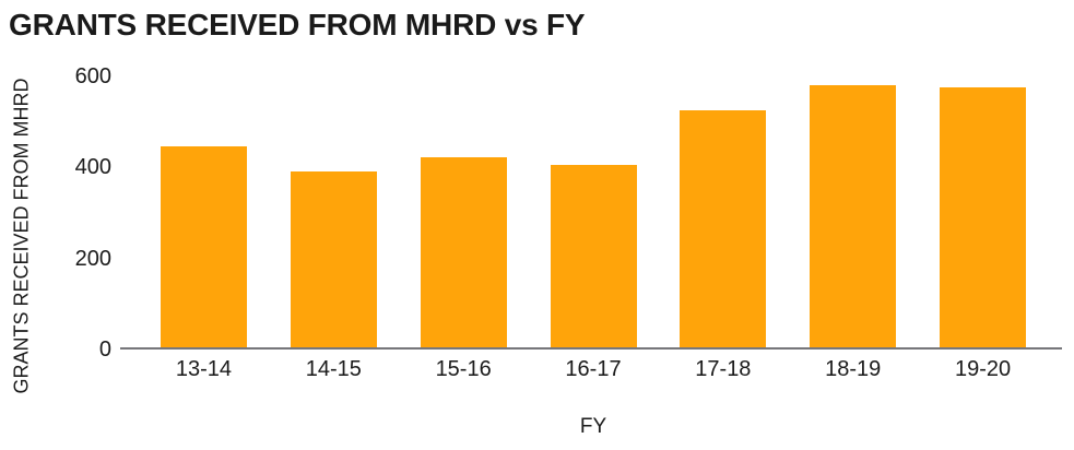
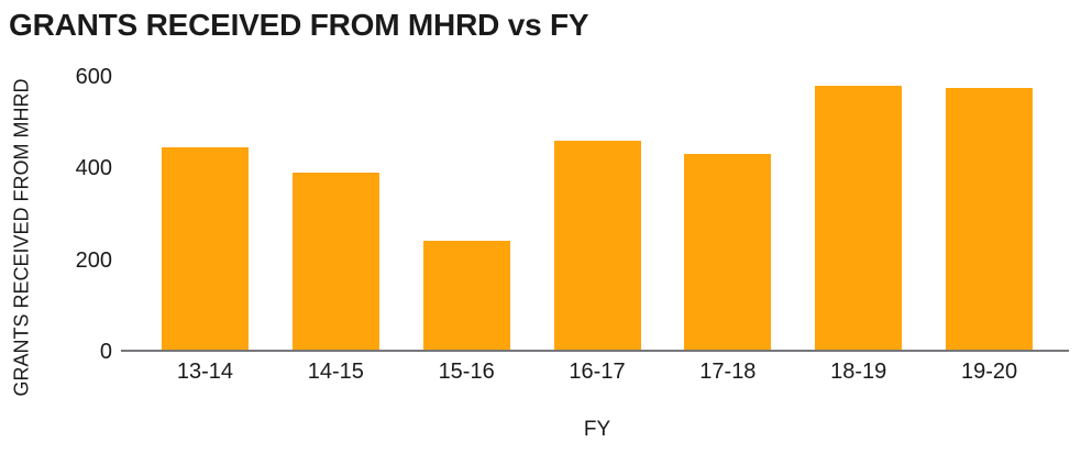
15-16: 420 -> 240
16-17: 400 -> 460
17-18: 520 -> 430
